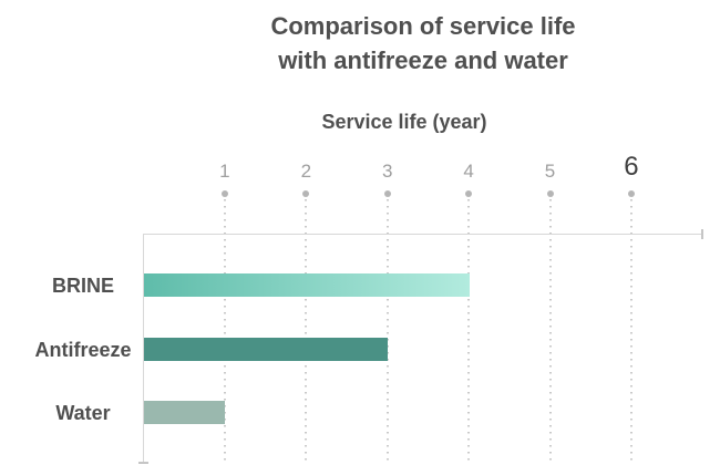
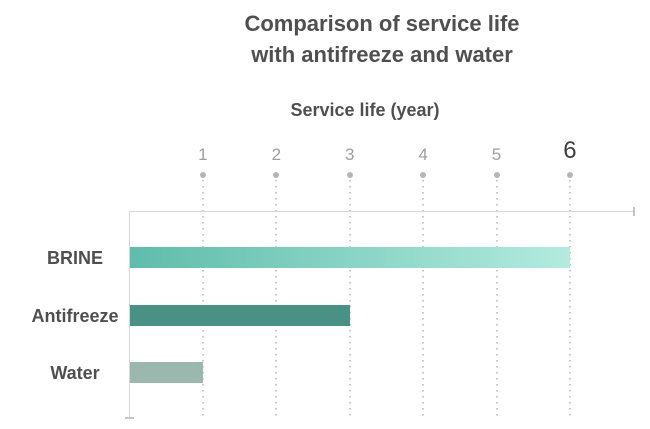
BRINE: 4 -> 6
